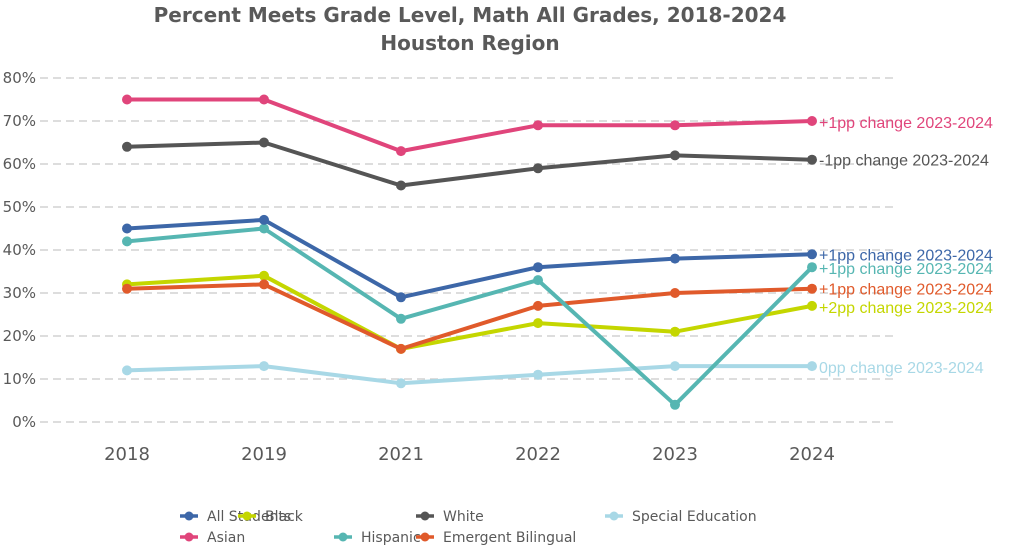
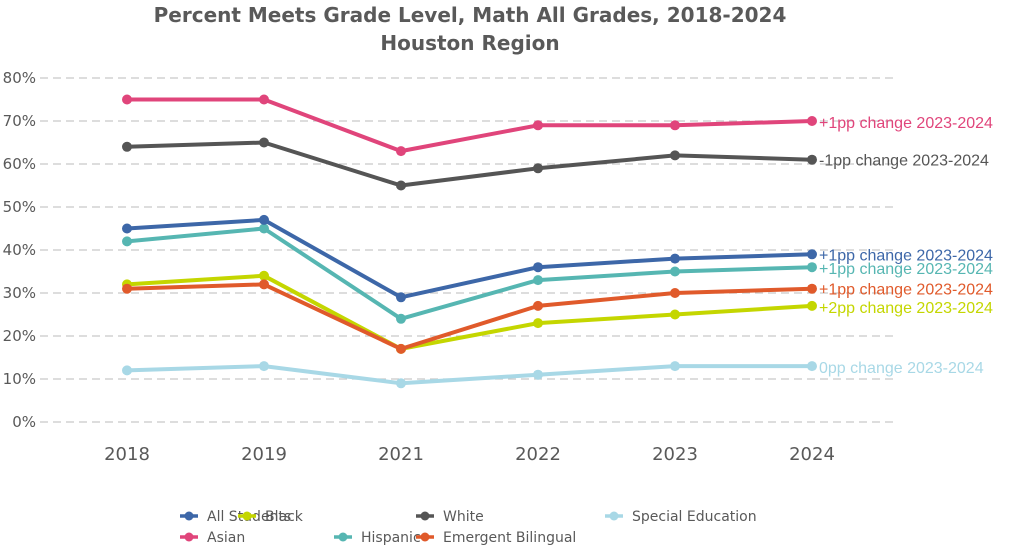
Black/2023: 21% -> 25%
Hispanic/2023: 4% -> 35%
